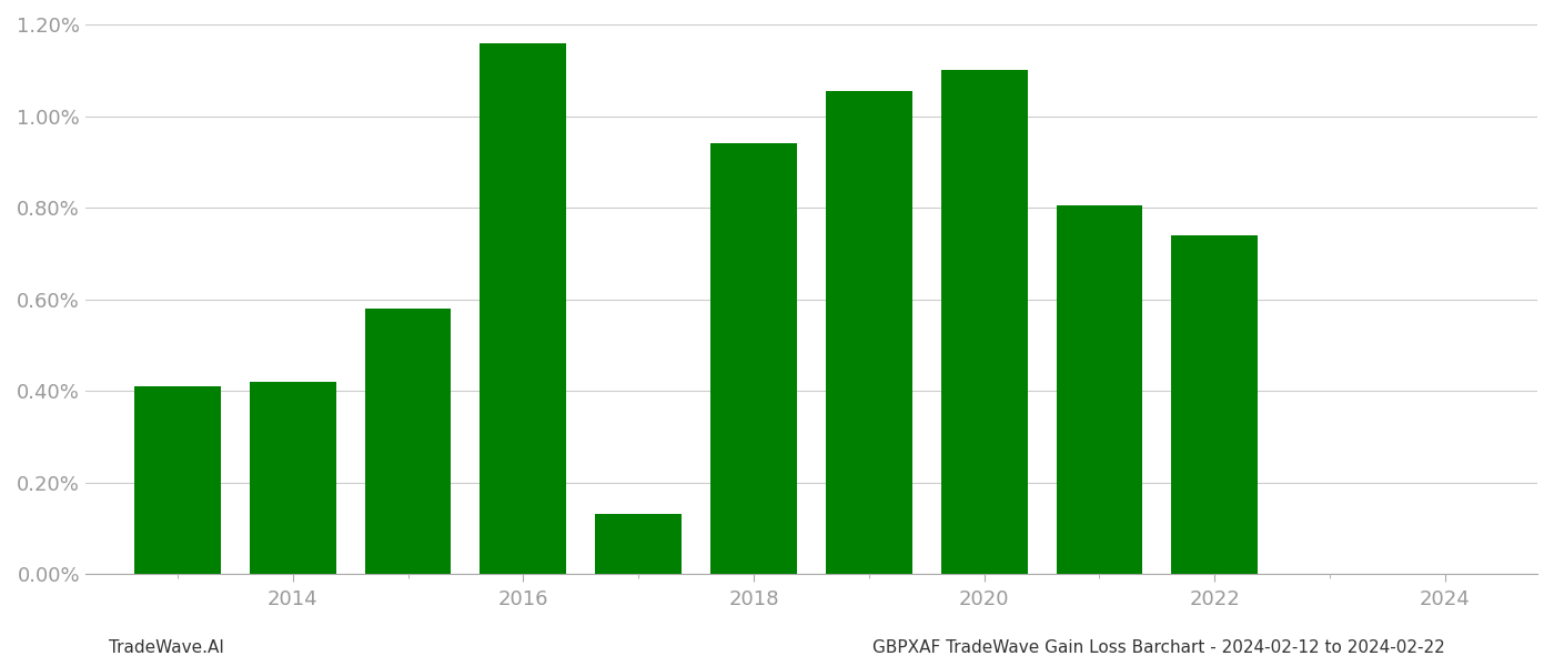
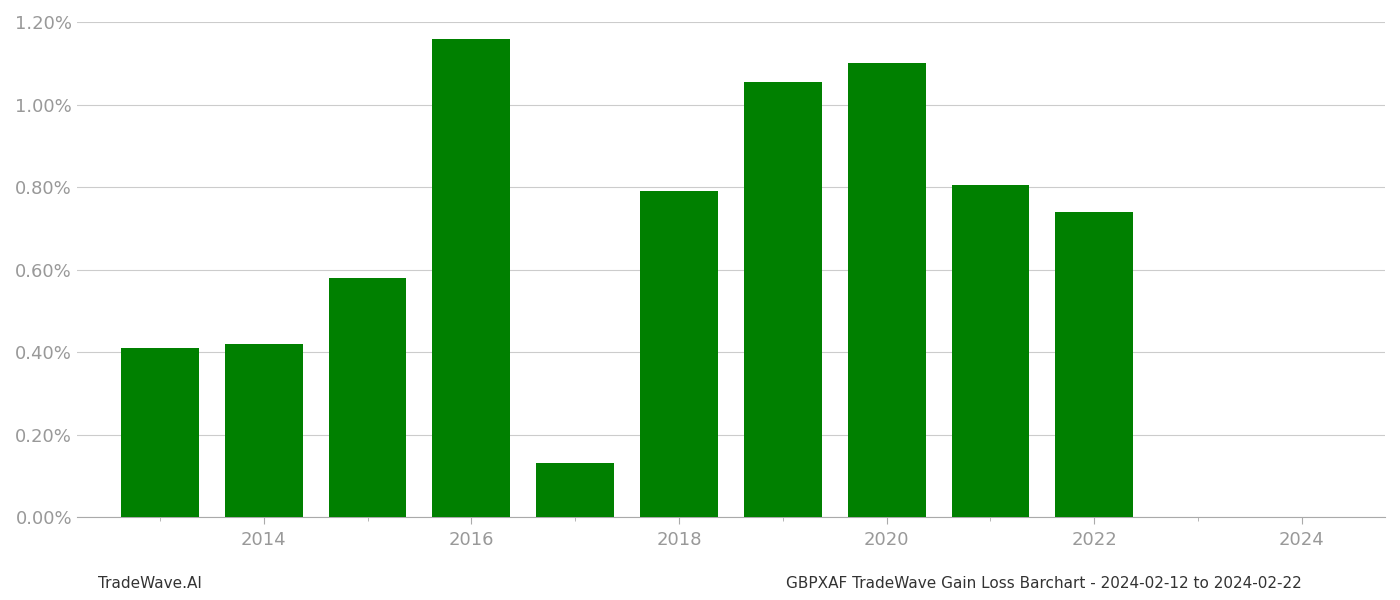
2018: 0.940% -> 0.790%
